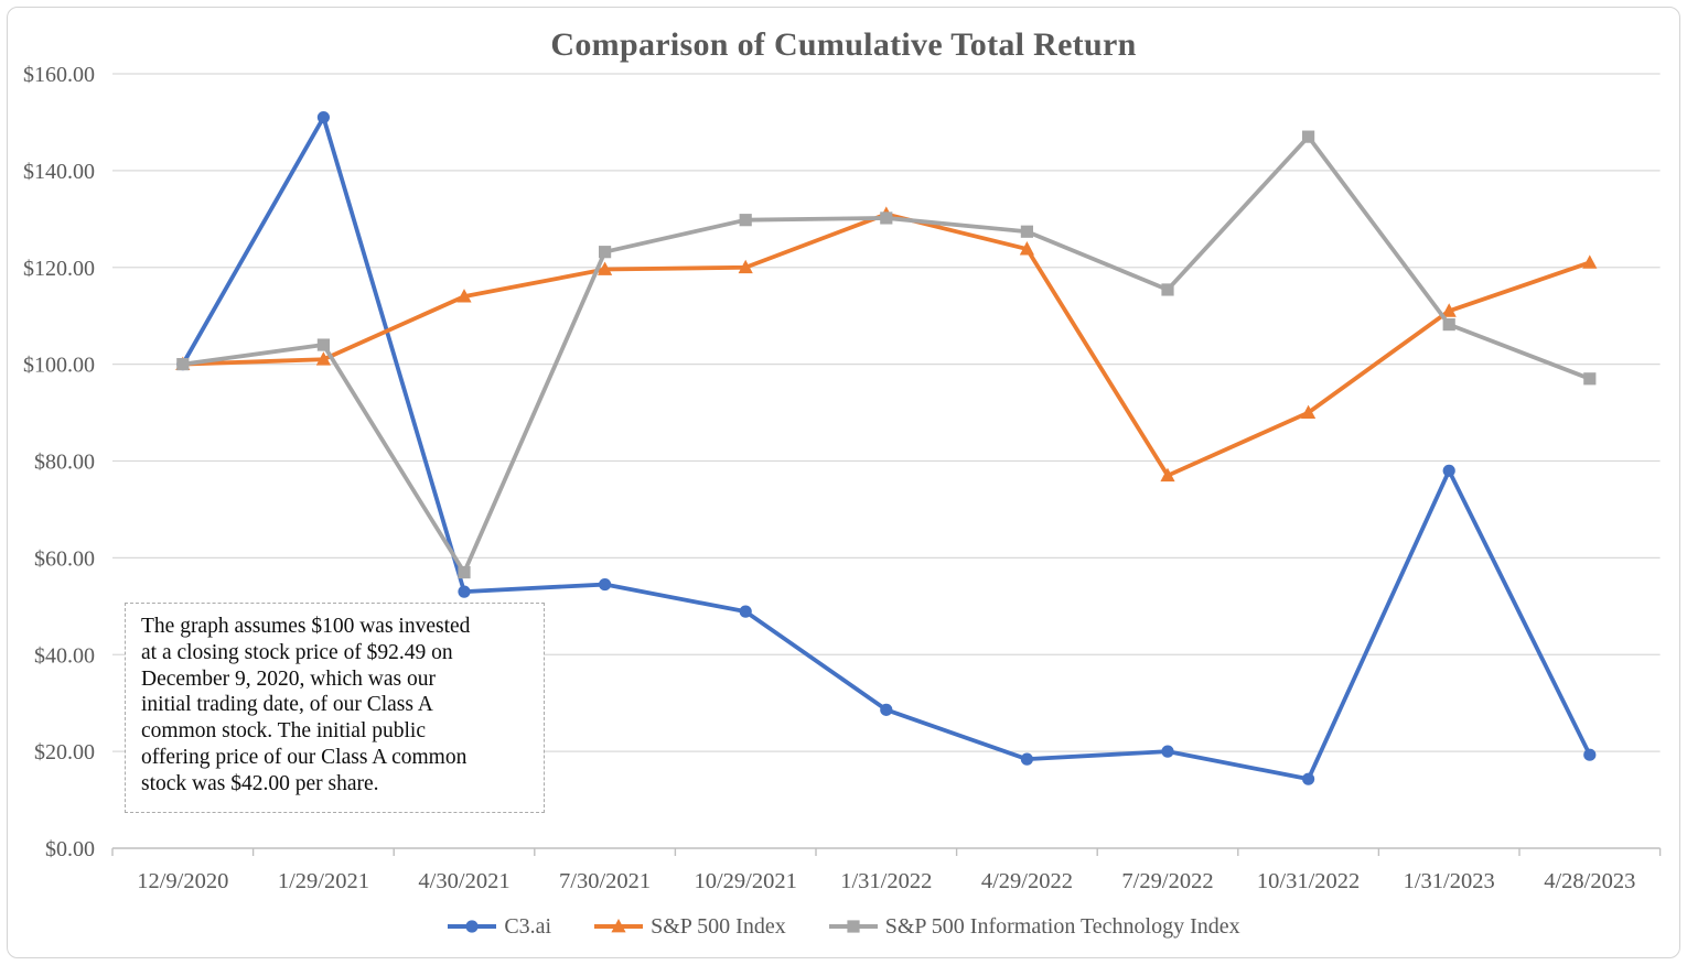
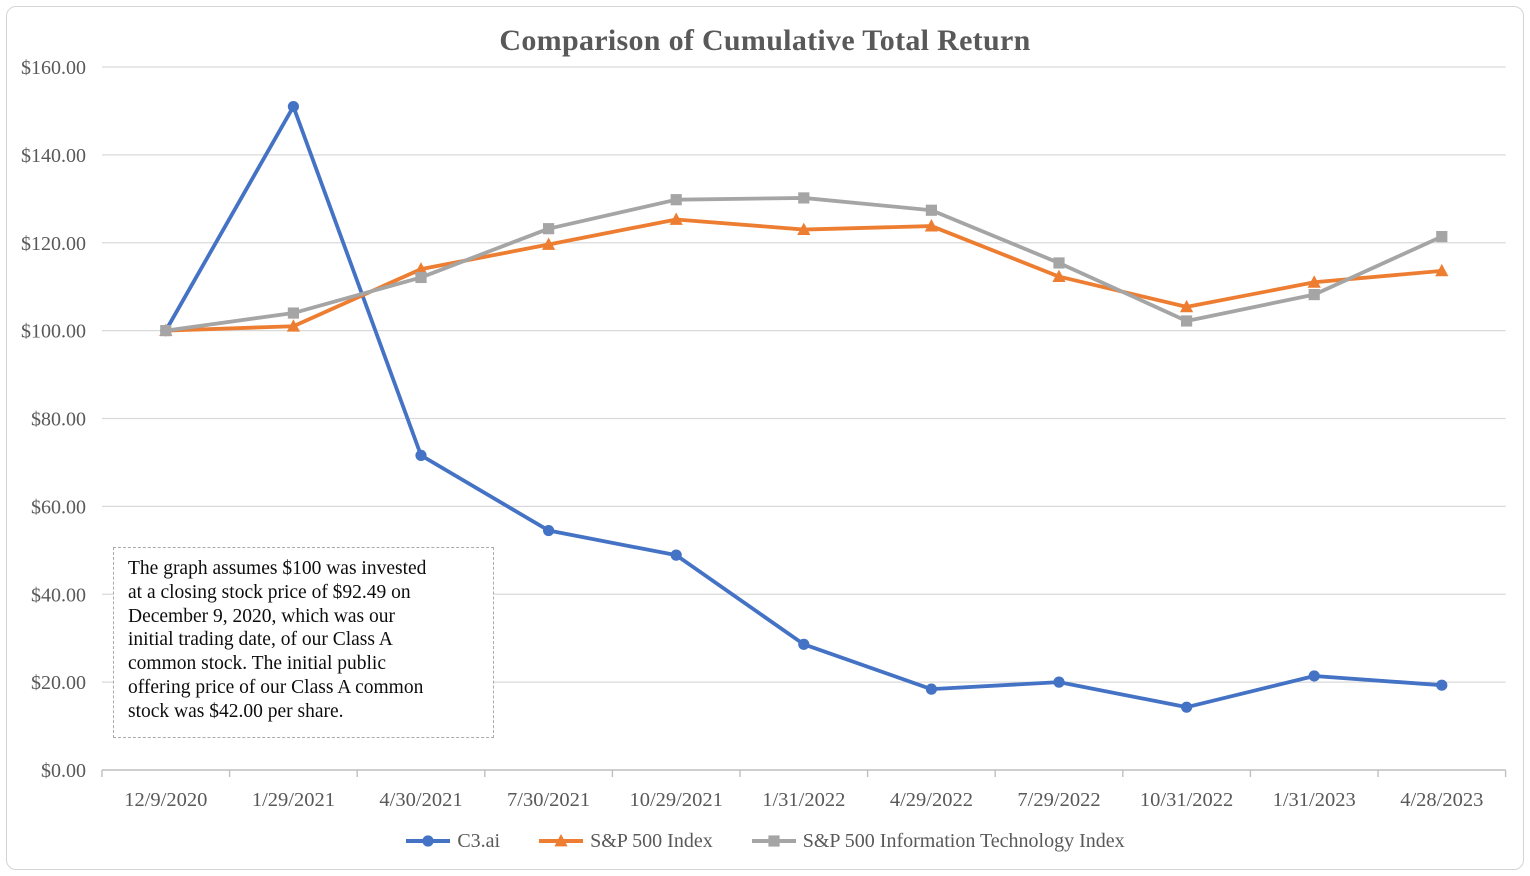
C3.ai/4/30/2021: $53 -> $72
S&P 500 Information Technology Index/4/30/2021: $57 -> $112
S&P 500 Index/10/29/2021: $120 -> $125
S&P 500 Index/1/31/2022: $131 -> $123
S&P 500 Index/7/29/2022: $77 -> $112
S&P 500 Index/10/31/2022: $90 -> $105
S&P 500 Information Technology Index/10/31/2022: $147 -> $102
C3.ai/1/31/2023: $78 -> $21
S&P 500 Index/4/28/2023: $121 -> $114
S&P 500 Information Technology Index/4/28/2023: $97 -> $121
